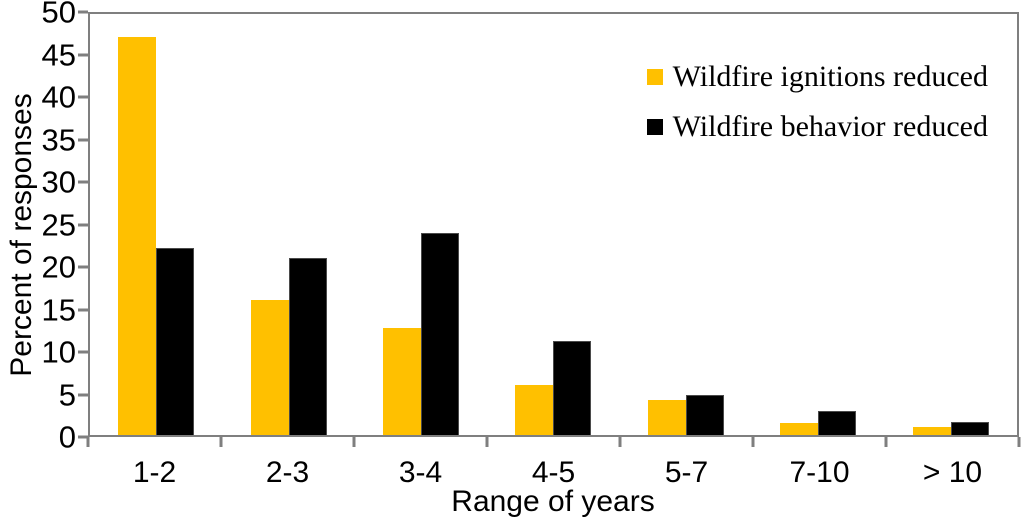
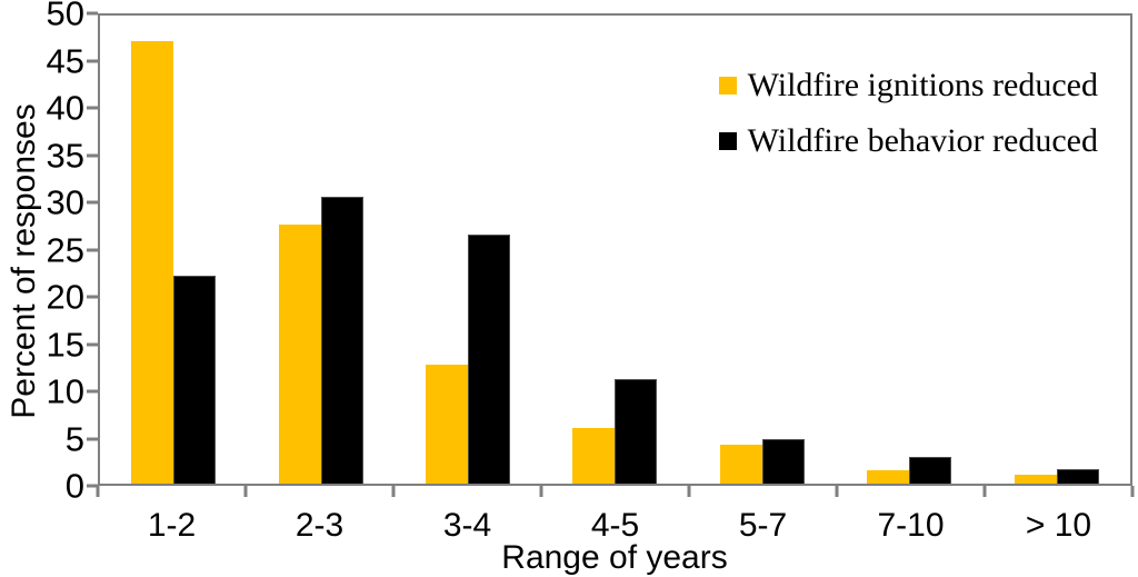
Wildfire ignitions reduced/2-3: 16 -> 28
Wildfire behavior reduced/2-3: 21 -> 31
Wildfire behavior reduced/3-4: 24 -> 27
